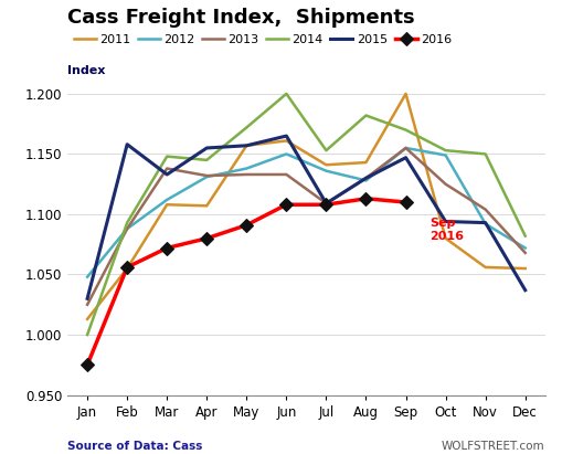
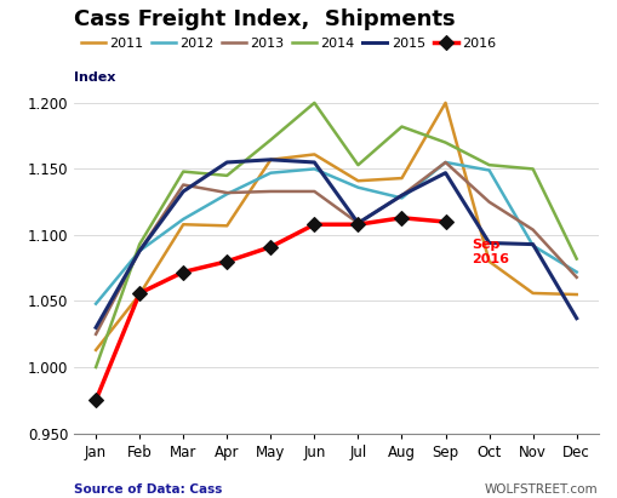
2015/Feb: 1.158 -> 1.088
2012/May: 1.138 -> 1.147
2015/Jun: 1.165 -> 1.155
